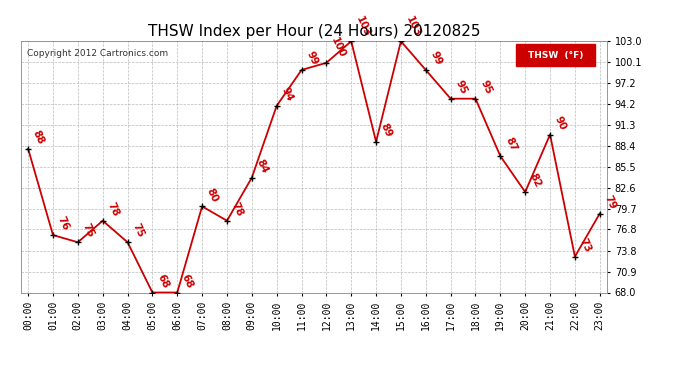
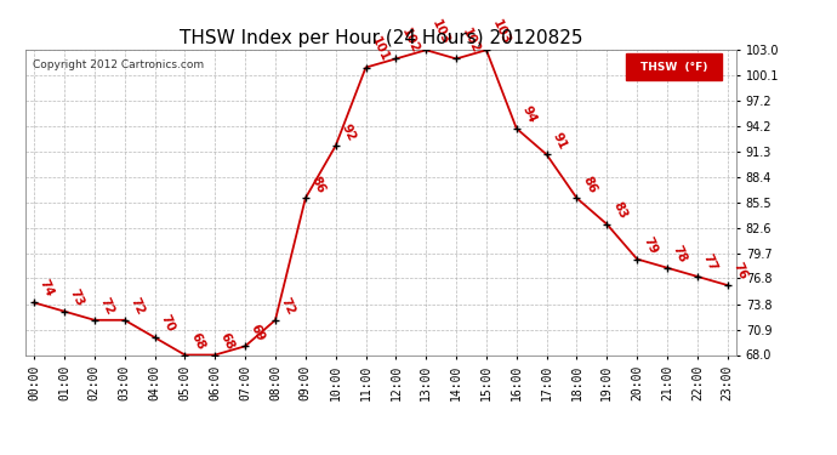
00:00: 88 -> 74
01:00: 76 -> 73
02:00: 75 -> 72
03:00: 78 -> 72
04:00: 75 -> 70
07:00: 80 -> 69
08:00: 78 -> 72
09:00: 84 -> 86
10:00: 94 -> 92
11:00: 99 -> 101
12:00: 100 -> 102
14:00: 89 -> 102
16:00: 99 -> 94
17:00: 95 -> 91
18:00: 95 -> 86
19:00: 87 -> 83
20:00: 82 -> 79
21:00: 90 -> 78
22:00: 73 -> 77
23:00: 79 -> 76
